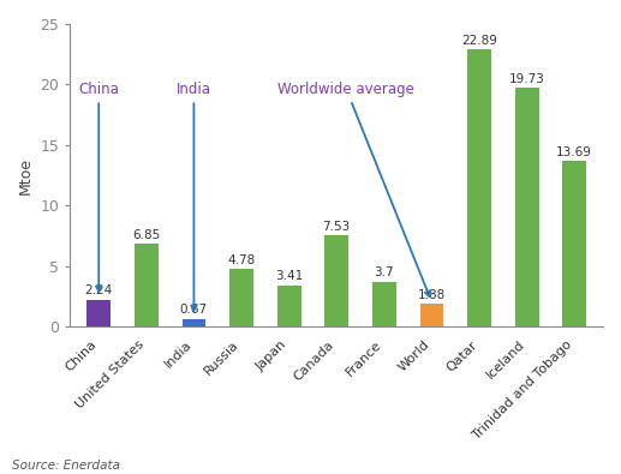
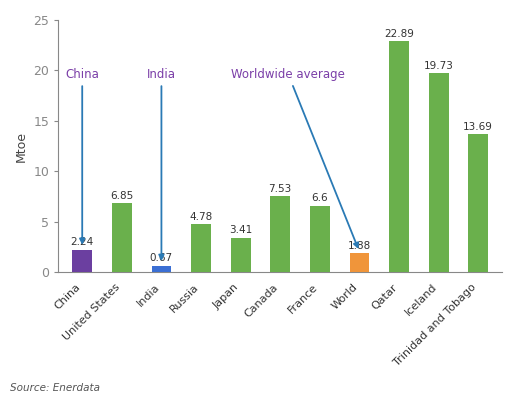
France: 3.7 -> 6.6
